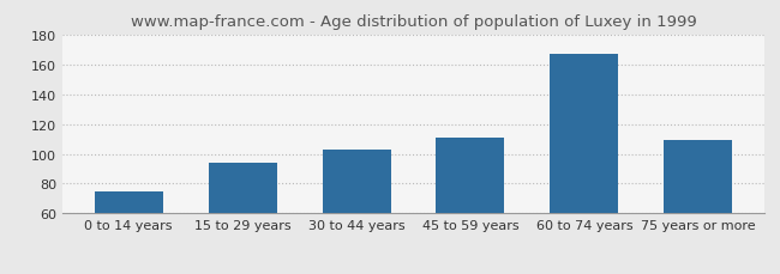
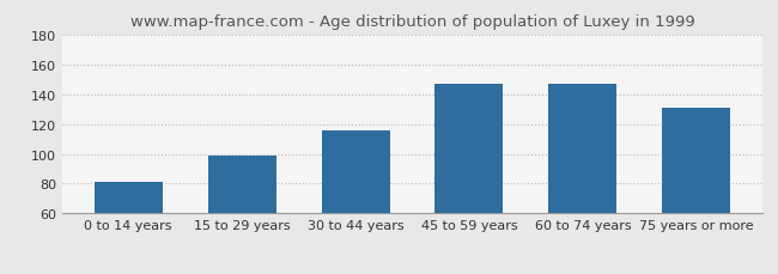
0 to 14 years: 75 -> 81
15 to 29 years: 94 -> 99
30 to 44 years: 103 -> 116
45 to 59 years: 111 -> 147
60 to 74 years: 167 -> 147
75 years or more: 109 -> 131
